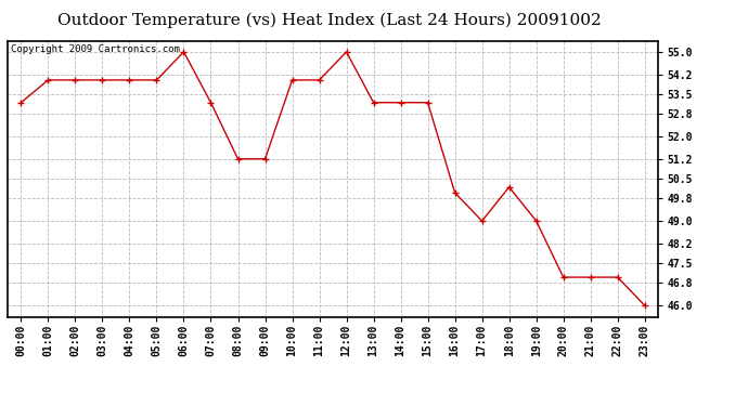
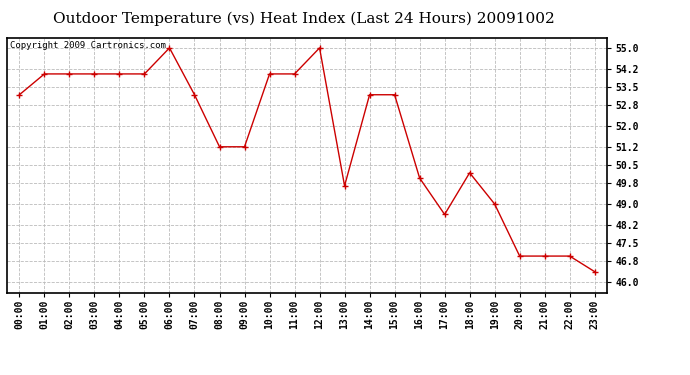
13:00: 53.2 -> 49.7
17:00: 49.0 -> 48.6
23:00: 46.0 -> 46.4
